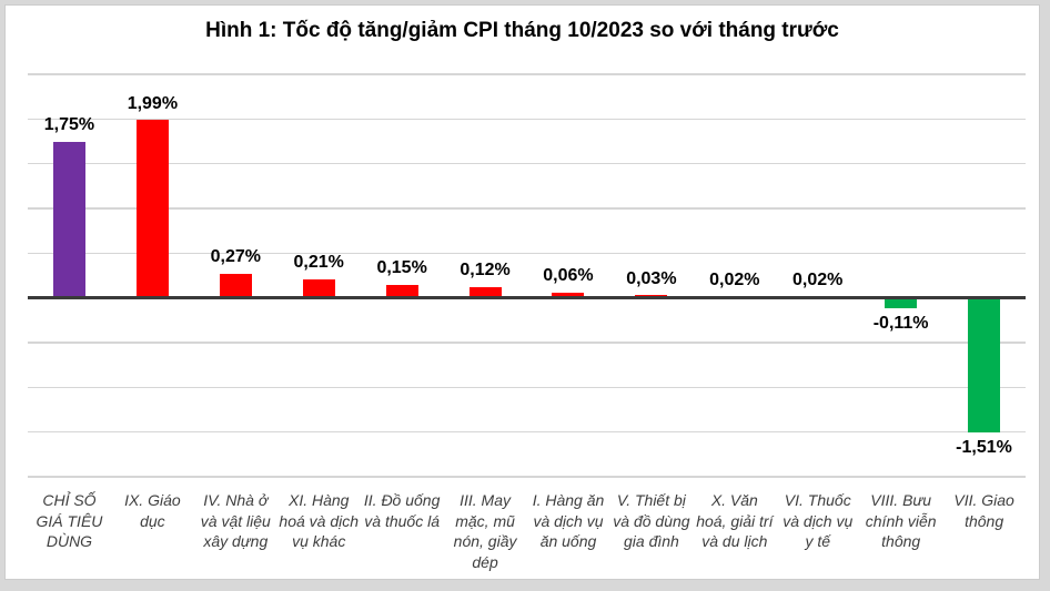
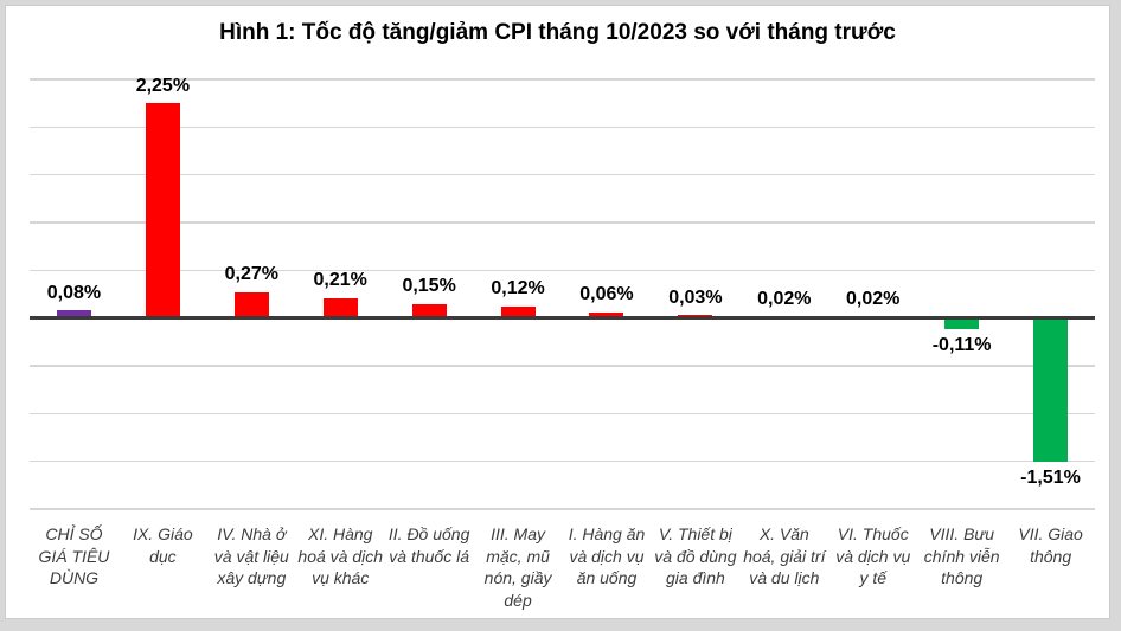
CHỈ SỐ GIÁ TIÊU DÙNG: 1,75% -> 0,08%
IX. Giáo dục: 1,99% -> 2,25%
